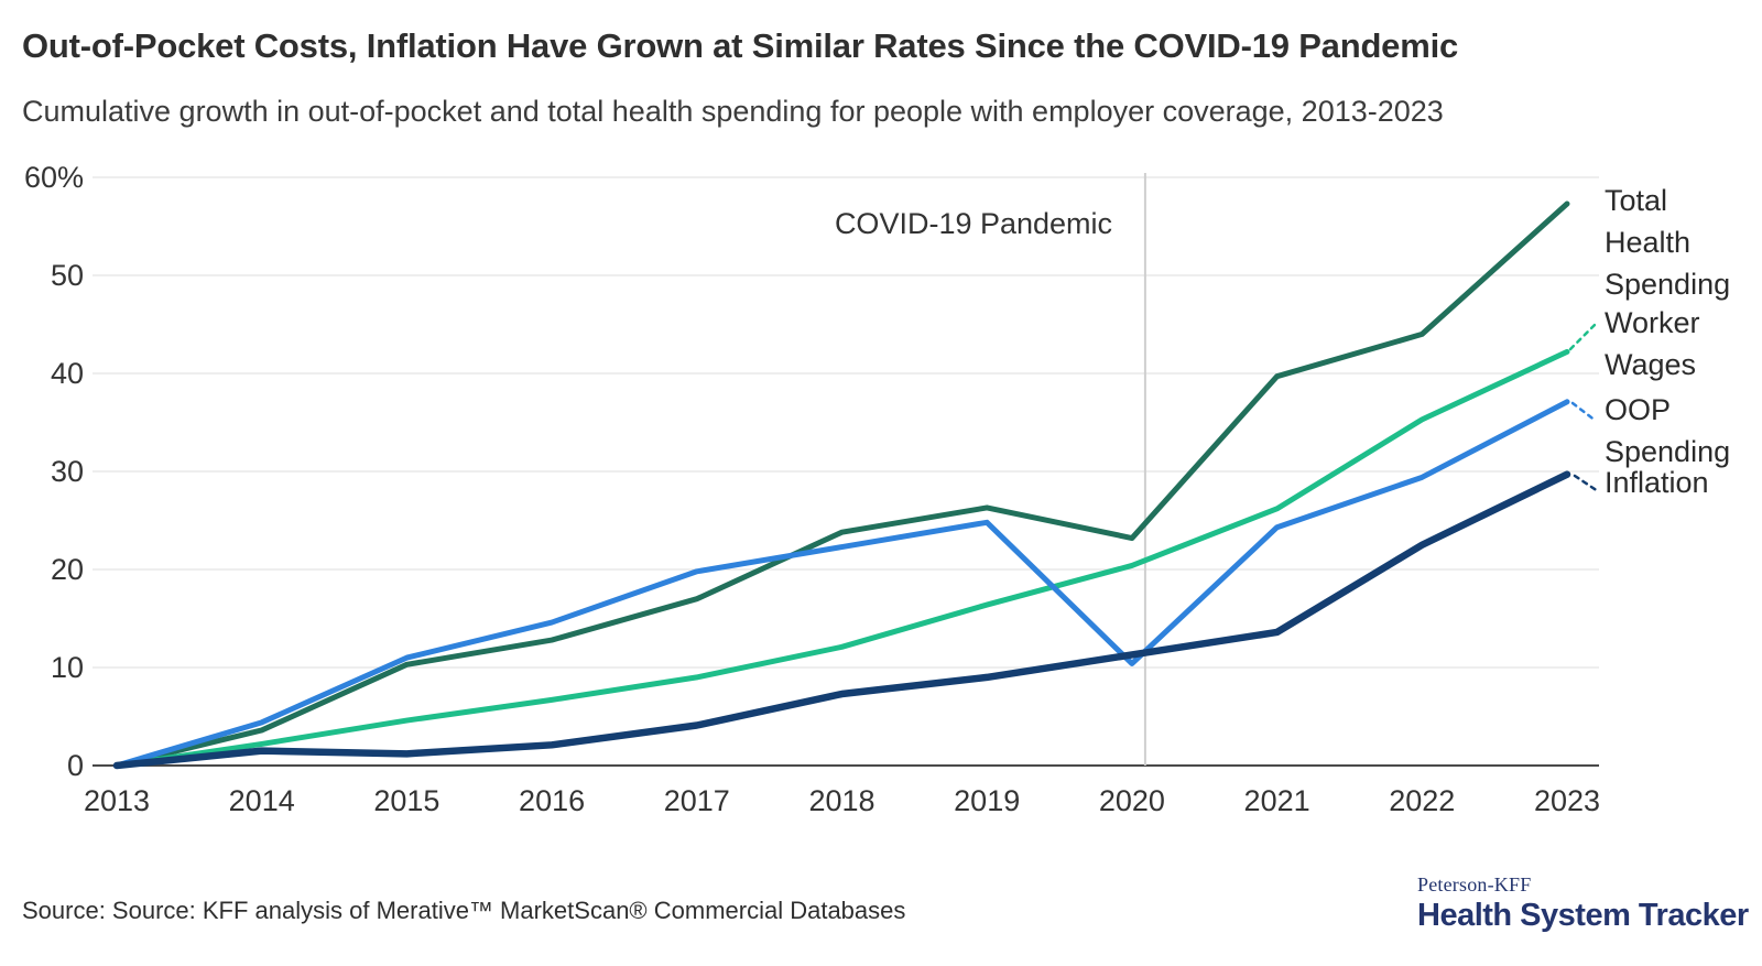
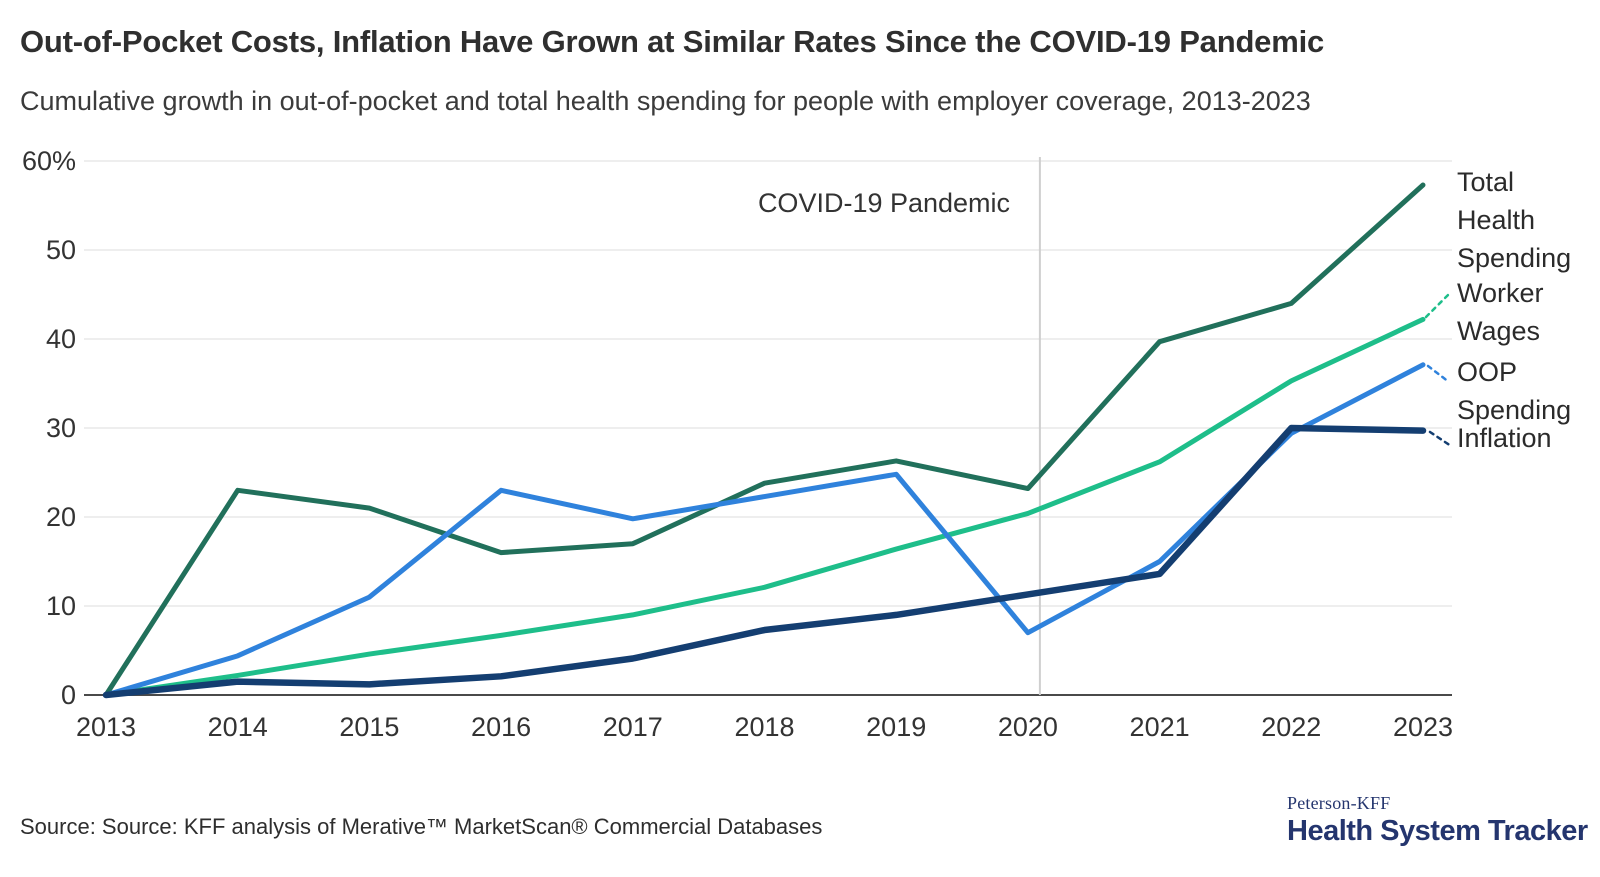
Total Health Spending/2014: 4% -> 23%
Total Health Spending/2015: 10% -> 21%
Total Health Spending/2016: 13% -> 16%
OOP Spending/2016: 15% -> 23%
OOP Spending/2020: 10% -> 7%
OOP Spending/2021: 24% -> 15%
Inflation/2022: 22% -> 30%
